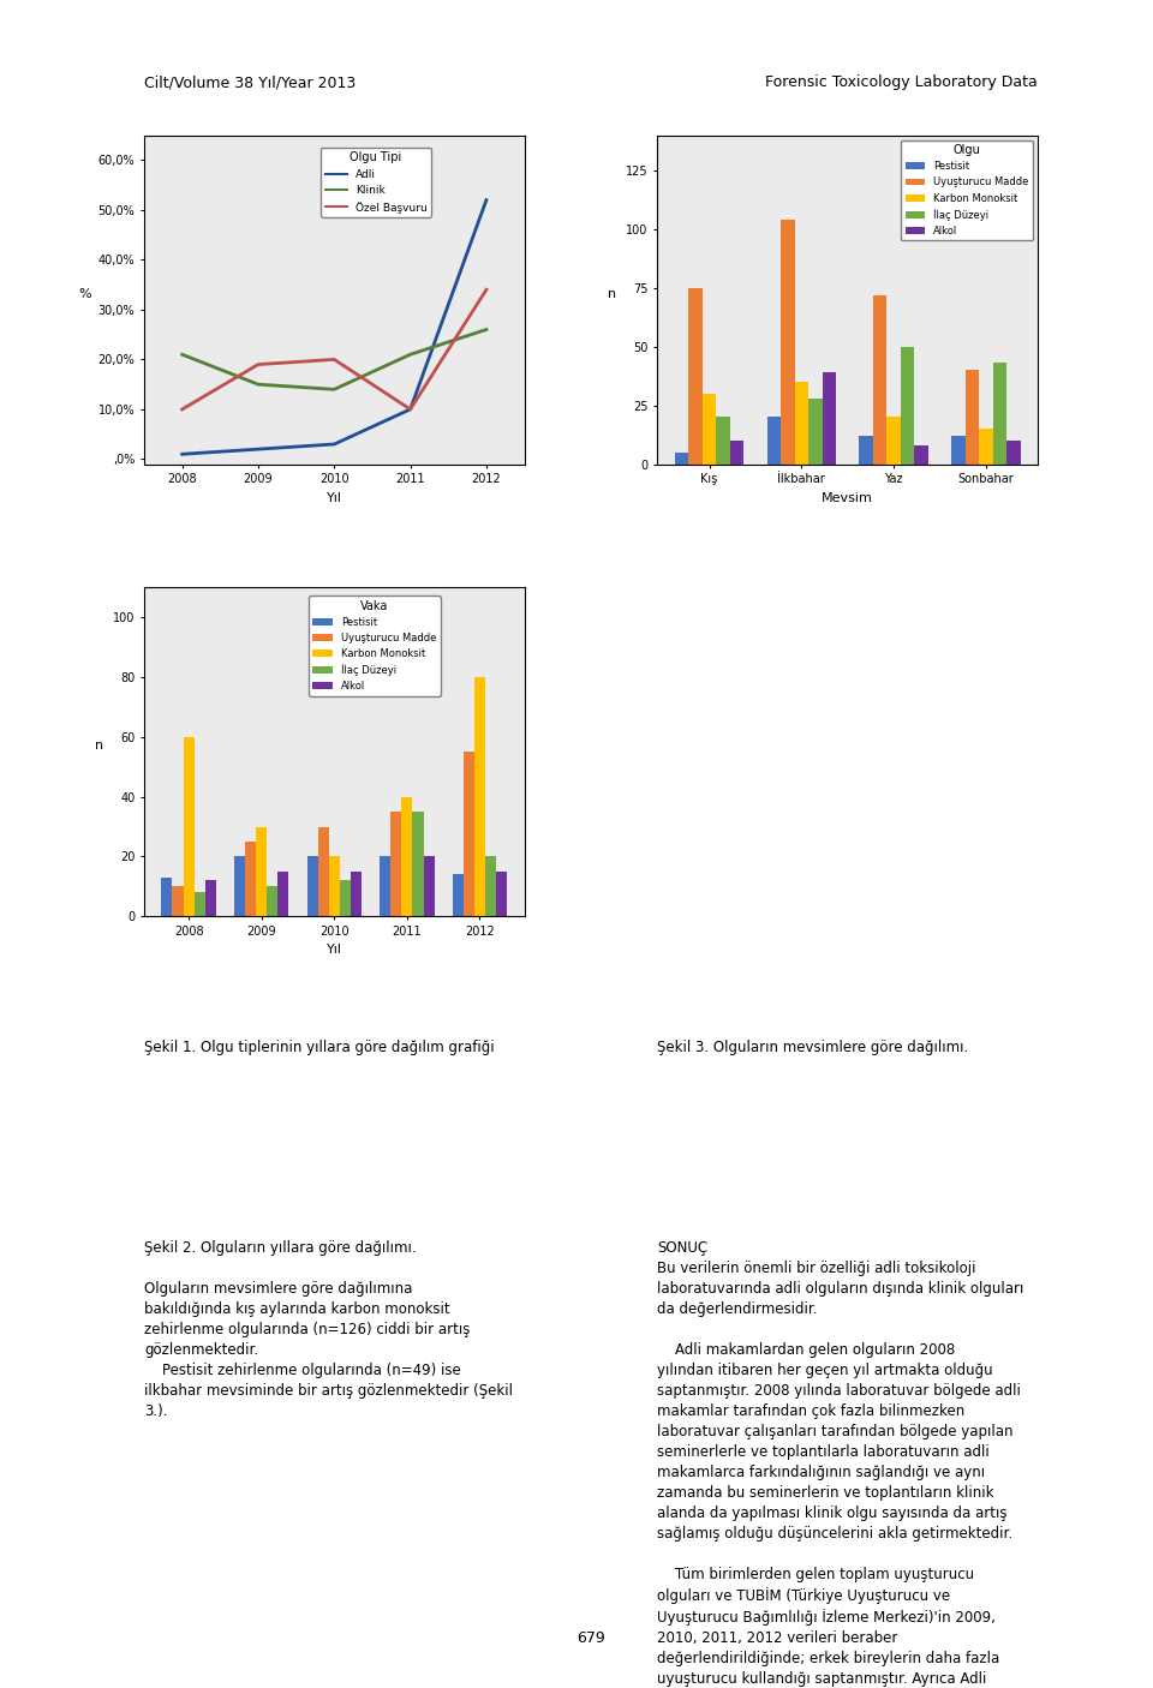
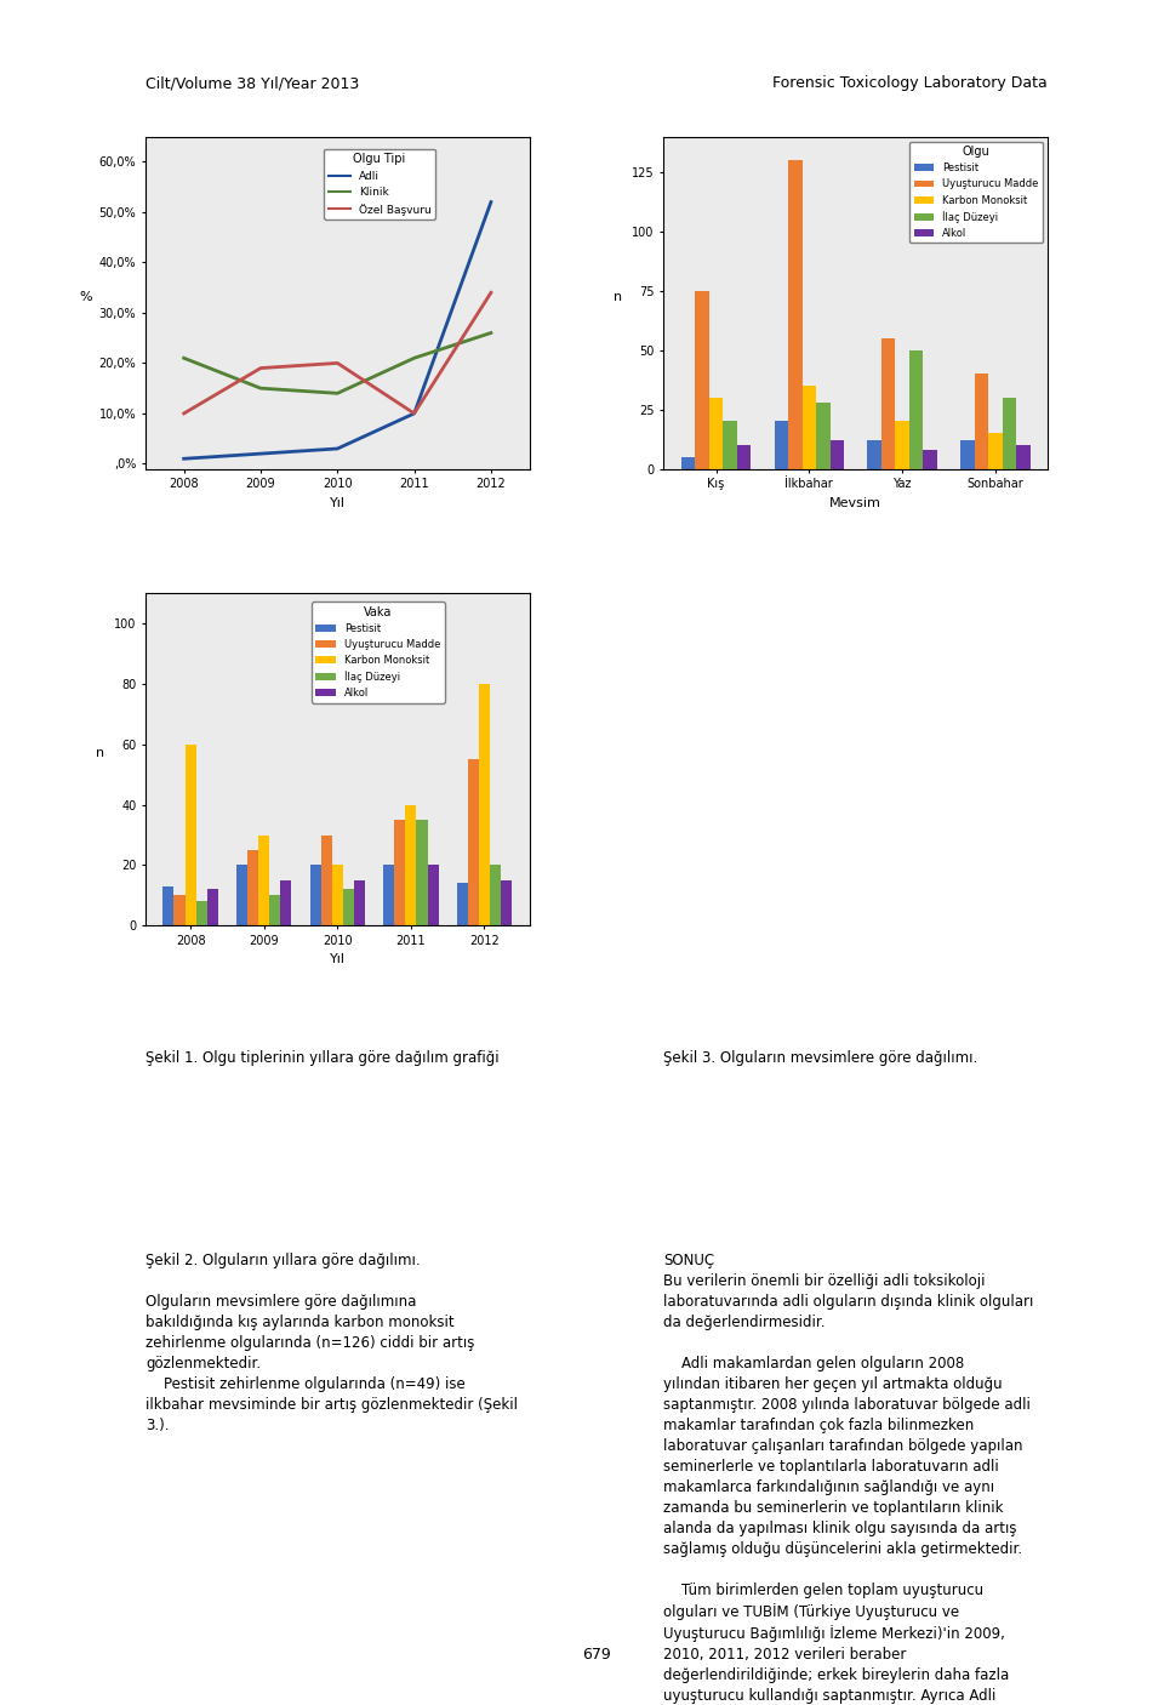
Uyuşturucu Madde/İlkbahar: 104 -> 130
Alkol/İlkbahar: 39 -> 12
Uyuşturucu Madde/Yaz: 72 -> 55
İlaç Düzeyi/Sonbahar: 43 -> 30
